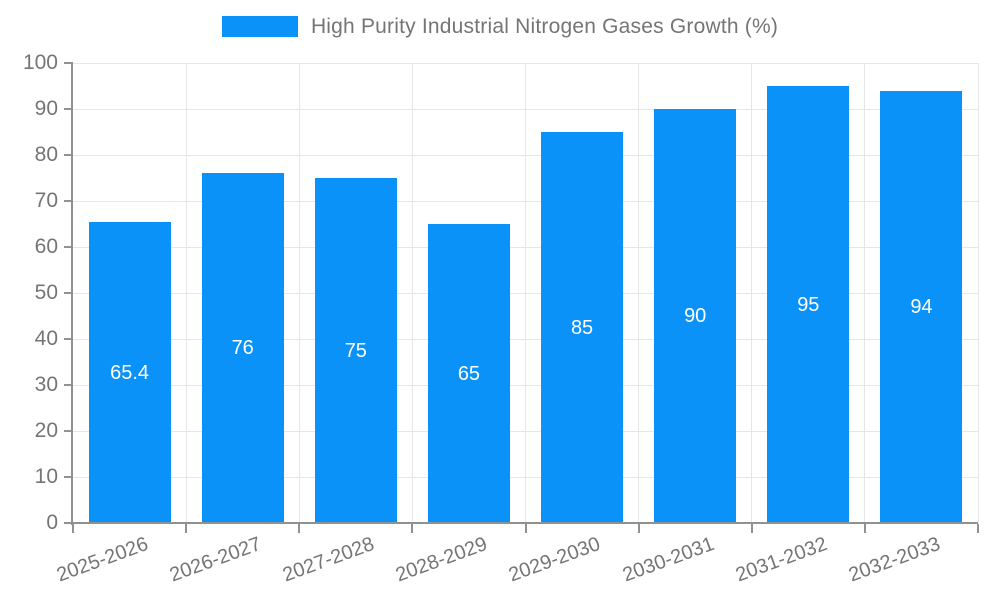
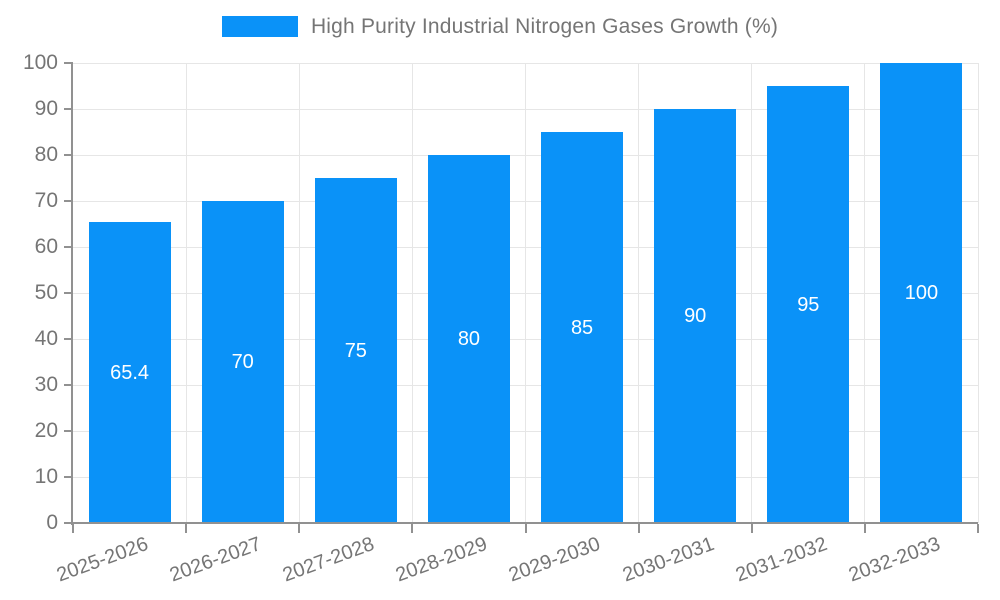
2026-2027: 76 -> 70
2028-2029: 65 -> 80
2032-2033: 94 -> 100
